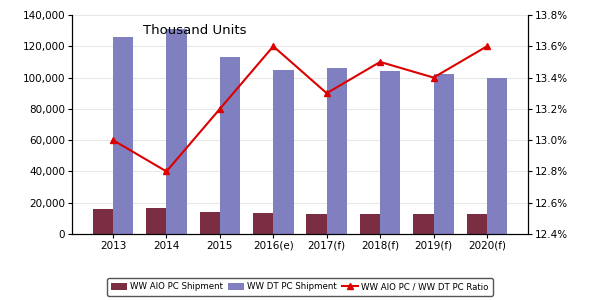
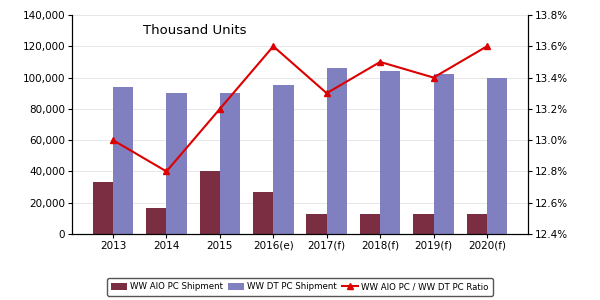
WW AIO PC Shipment/2013: 16,000 -> 33,000
WW DT PC Shipment/2013: 126,000 -> 94,000
WW DT PC Shipment/2014: 131,000 -> 90,000
WW AIO PC Shipment/2015: 14,000 -> 40,000
WW DT PC Shipment/2015: 113,000 -> 90,000
WW AIO PC Shipment/2016(e): 14,000 -> 27,000
WW DT PC Shipment/2016(e): 105,000 -> 95,000
